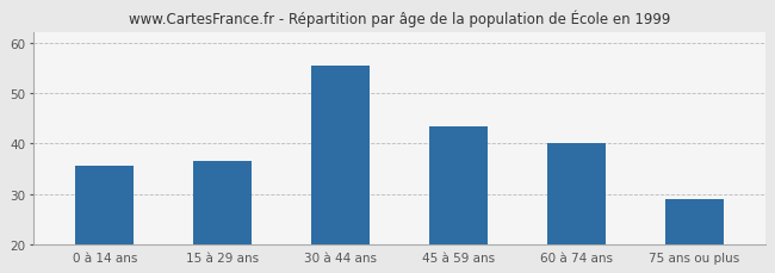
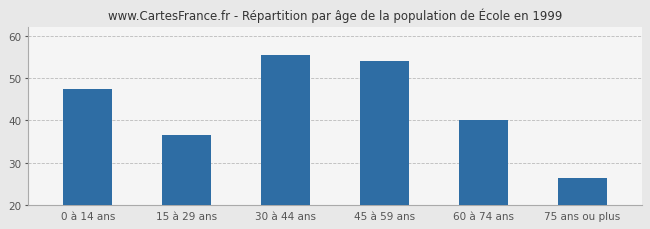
0 à 14 ans: 35.5 -> 47.5
45 à 59 ans: 43.5 -> 54.0
75 ans ou plus: 29.0 -> 26.5
